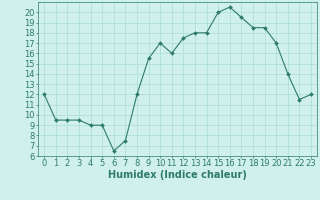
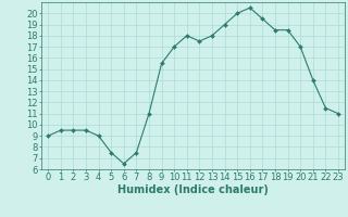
0: 12.0 -> 9.0
5: 9.0 -> 7.5
8: 12.0 -> 11.0
11: 16.0 -> 18.0
14: 18.0 -> 19.0
23: 12.0 -> 11.0
